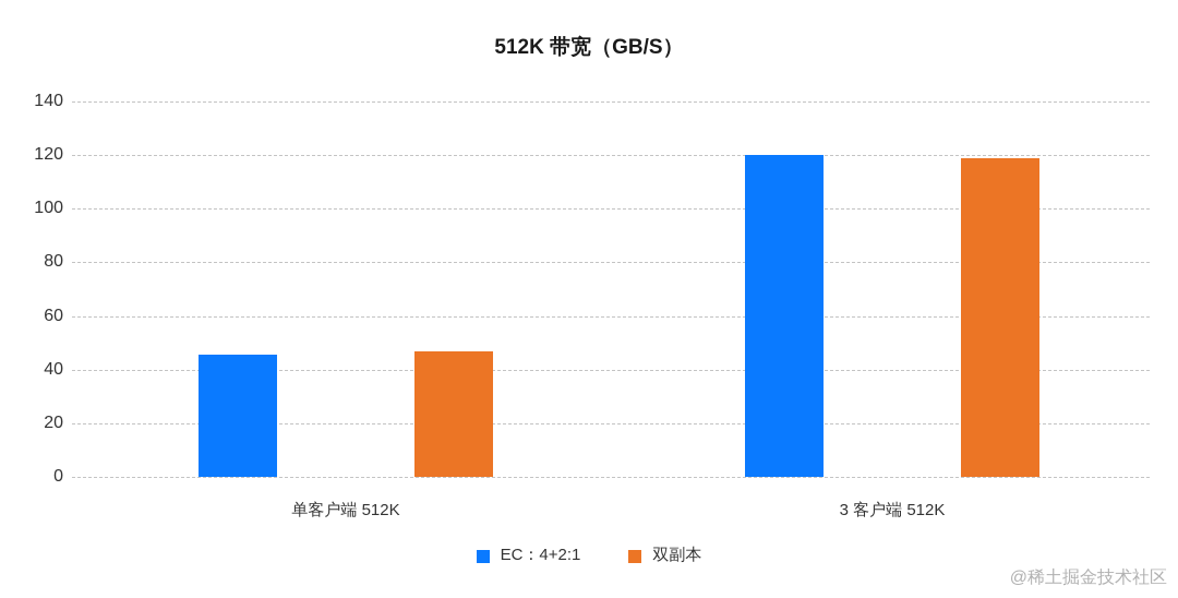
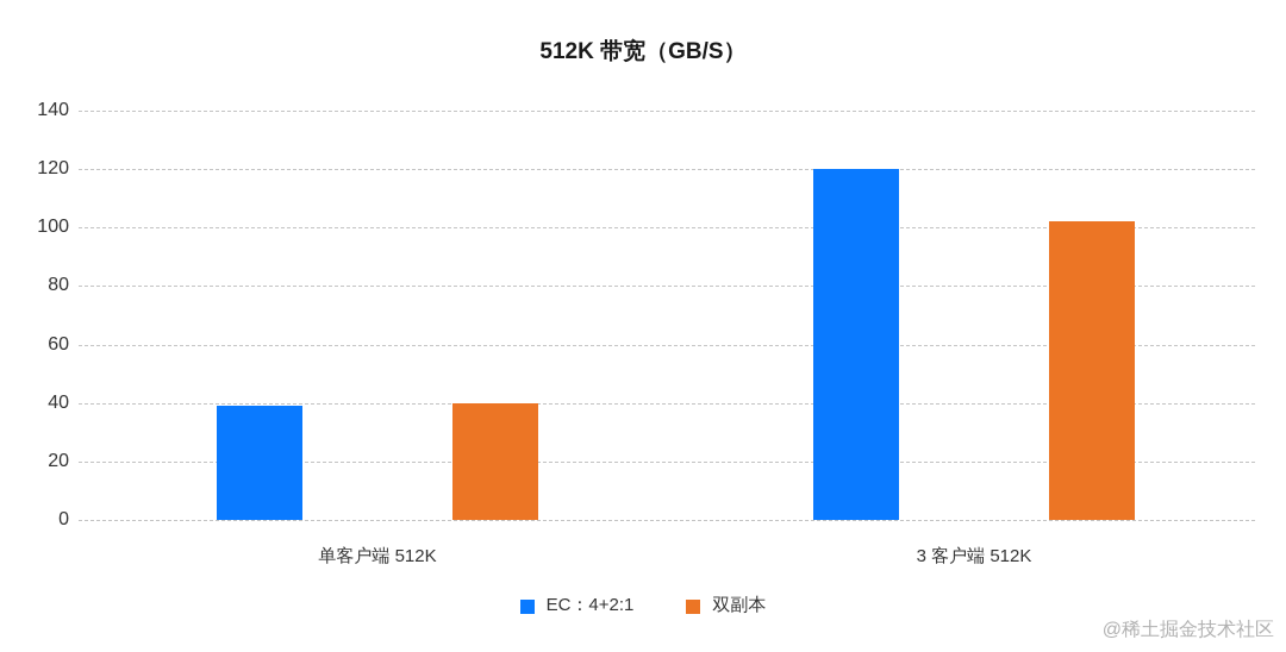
EC：4+2:1/单客户端 512K: 46 -> 39
双副本/单客户端 512K: 47 -> 40
双副本/3 客户端 512K: 119 -> 102
